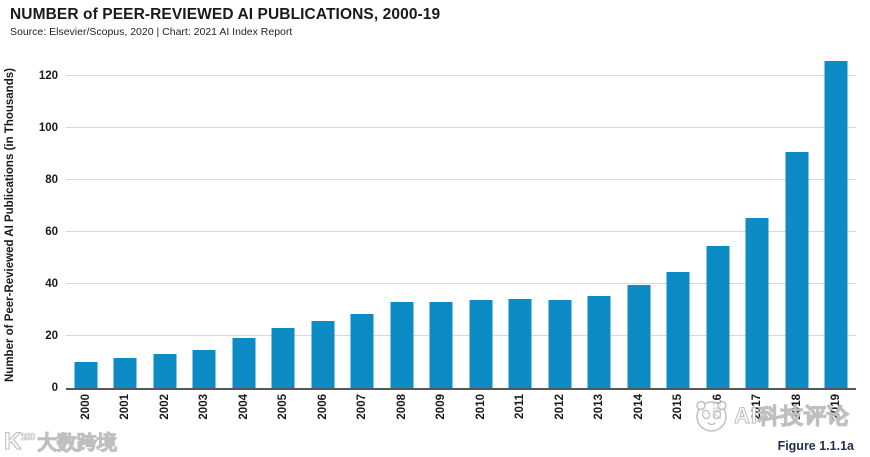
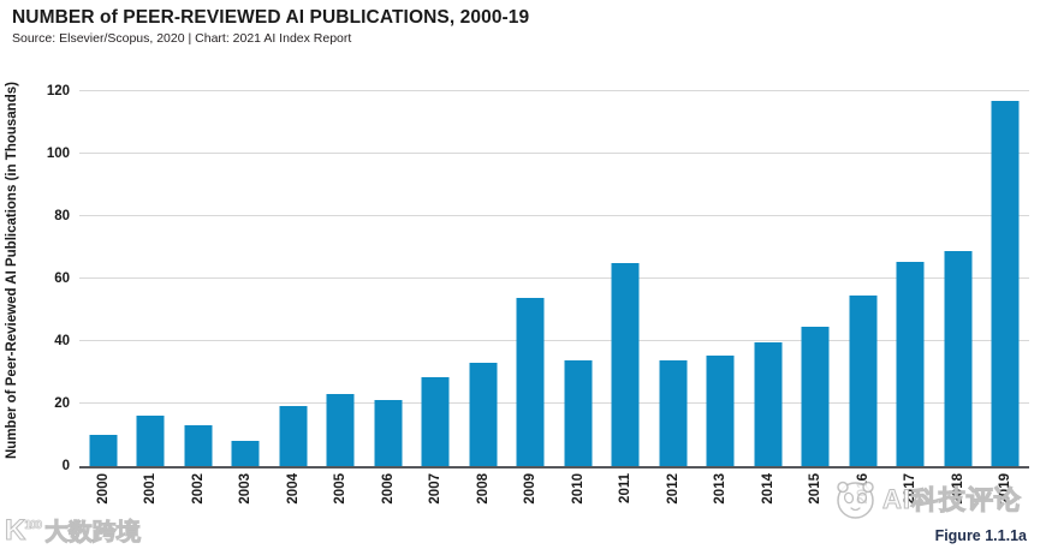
2001: 11 -> 16
2003: 15 -> 8
2006: 26 -> 21
2009: 33 -> 54
2011: 34 -> 65
2018: 91 -> 69
2019: 126 -> 117
